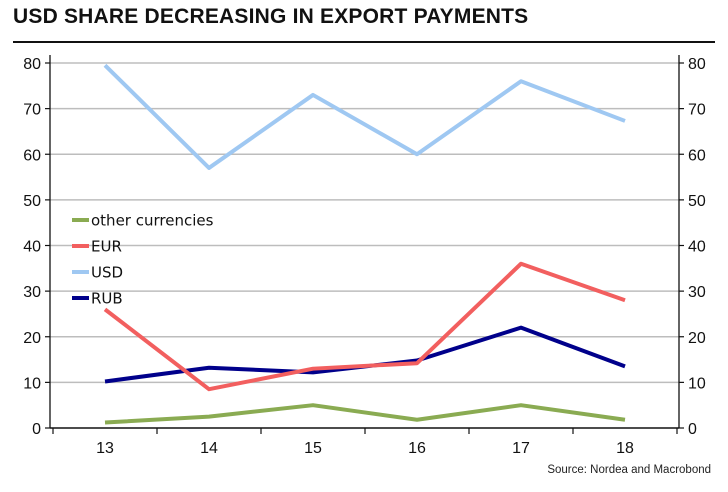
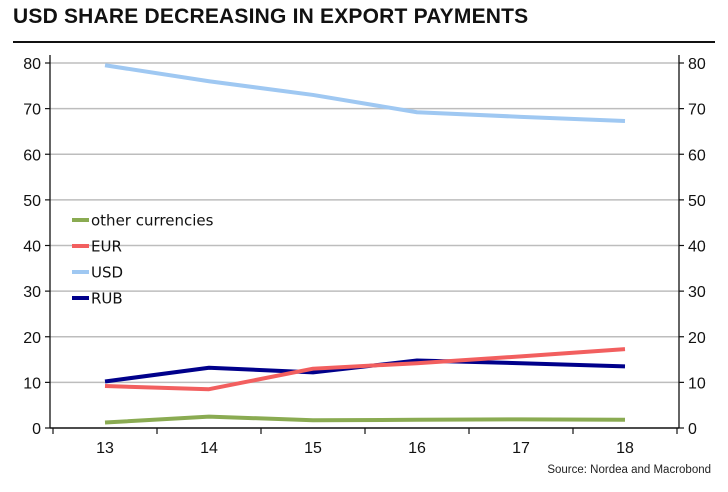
EUR/13: 26 -> 9
USD/14: 57 -> 76
other currencies/15: 5 -> 2
USD/16: 60 -> 69
other currencies/17: 5 -> 2
EUR/17: 36 -> 16
USD/17: 76 -> 68
RUB/17: 22 -> 14
EUR/18: 28 -> 17
